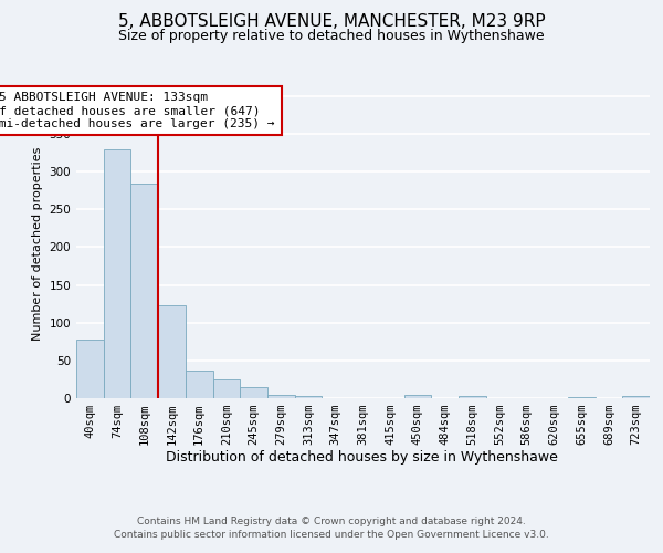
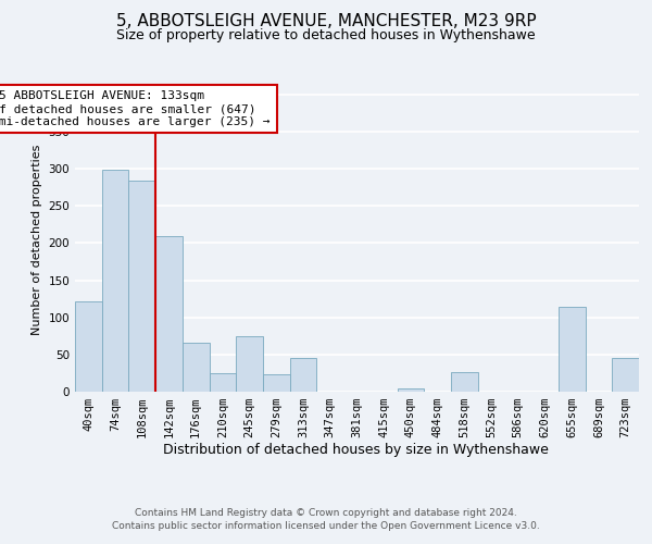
40sqm: 78 -> 122
74sqm: 330 -> 298
142sqm: 123 -> 210
176sqm: 37 -> 66
245sqm: 15 -> 74
279sqm: 4 -> 24
313sqm: 3 -> 46
518sqm: 3 -> 26
655sqm: 2 -> 114
723sqm: 3 -> 46
